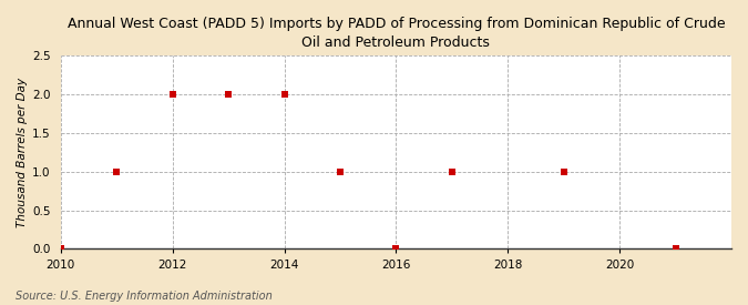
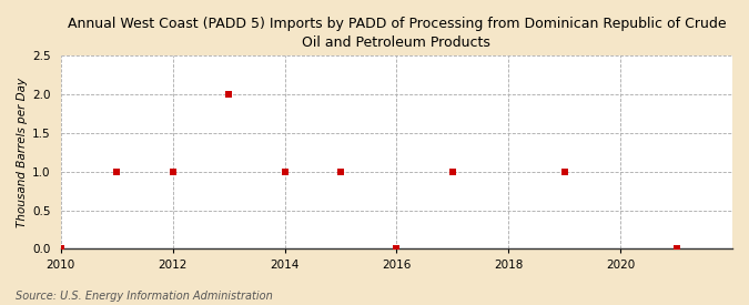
2012: 2 -> 1
2014: 2 -> 1
